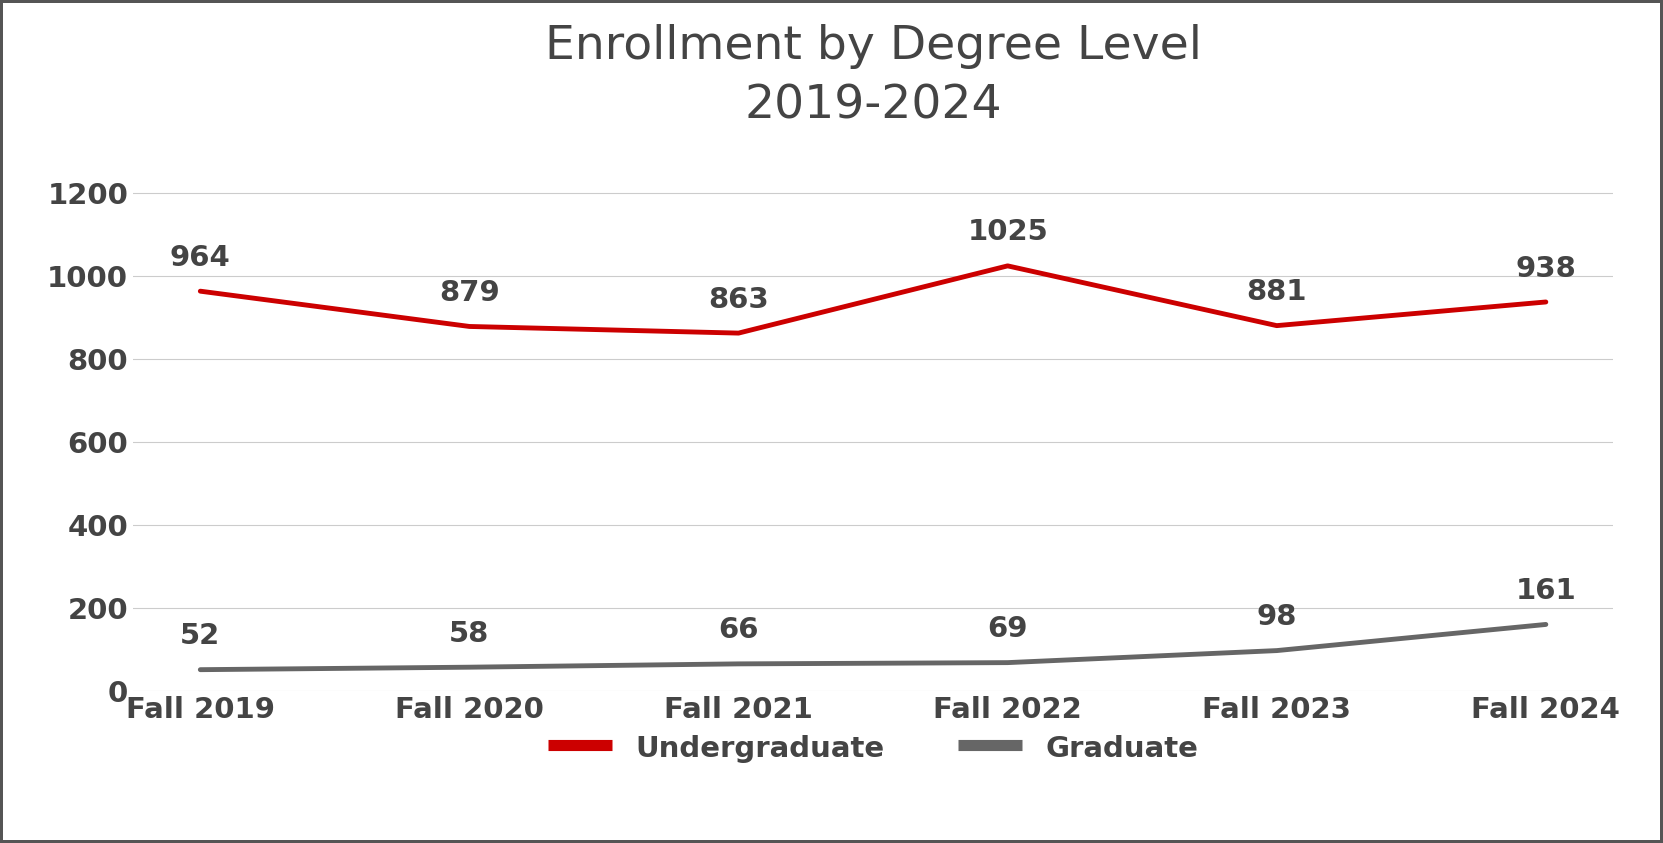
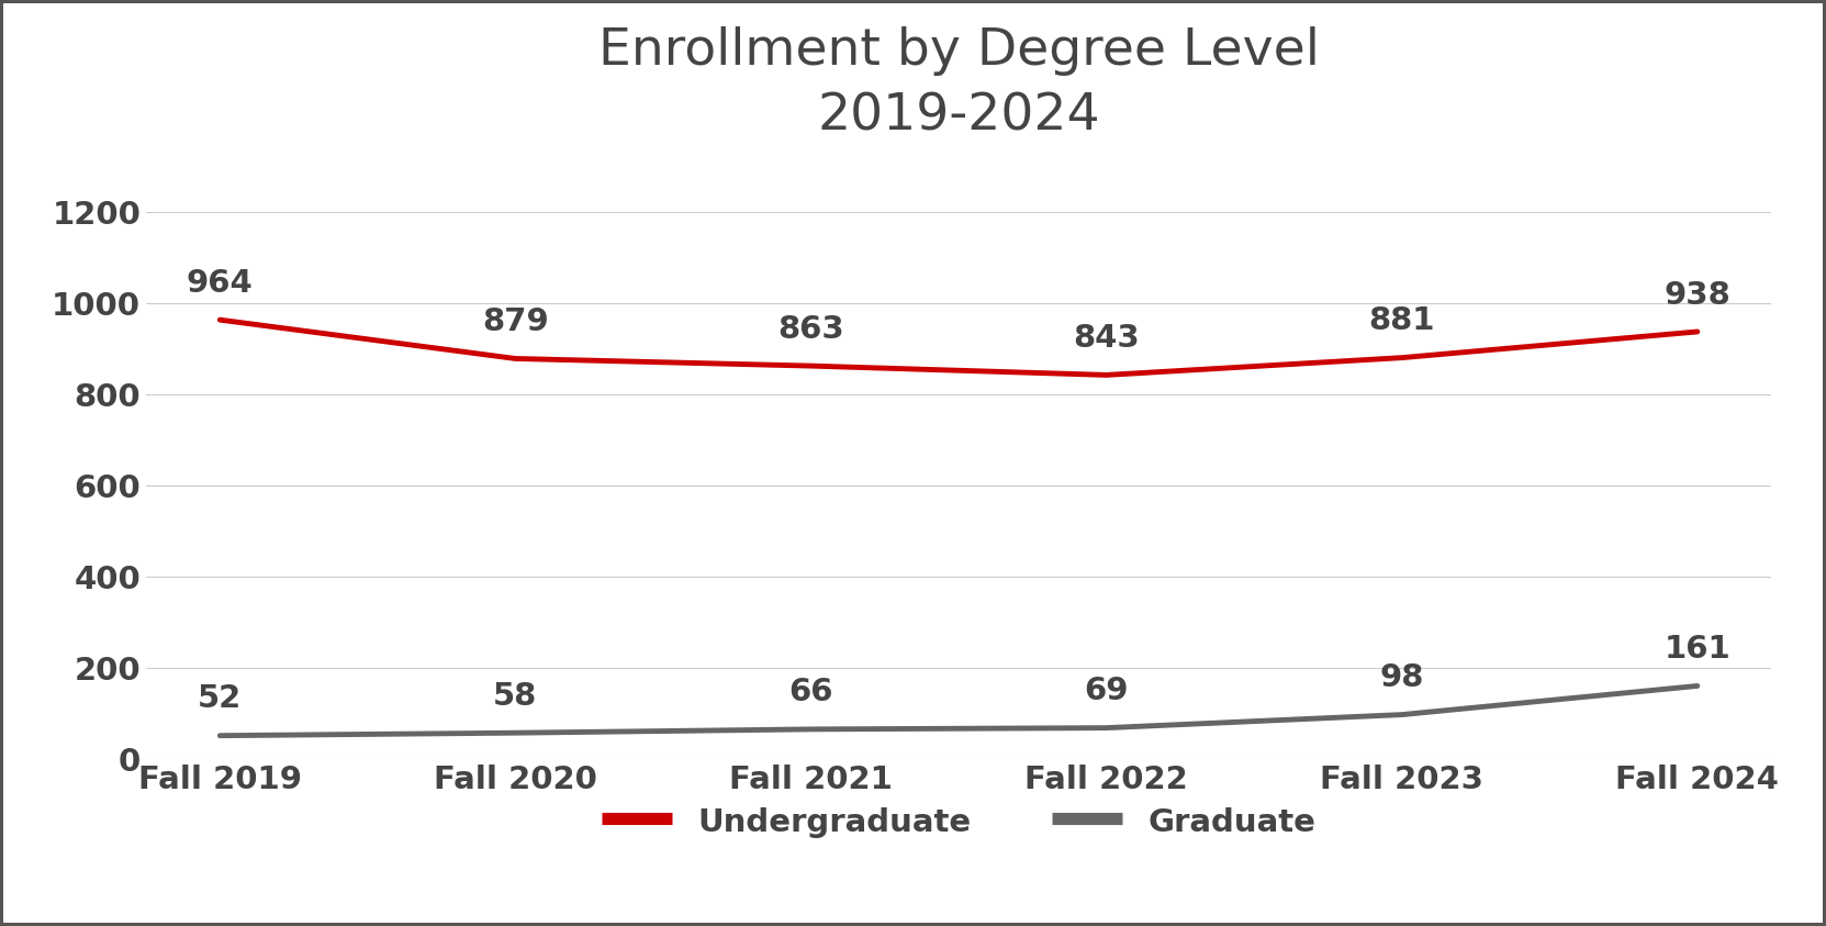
Undergraduate/Fall 2022: 1025 -> 843
